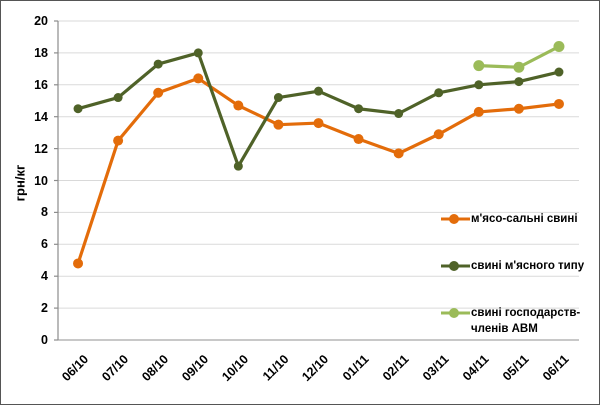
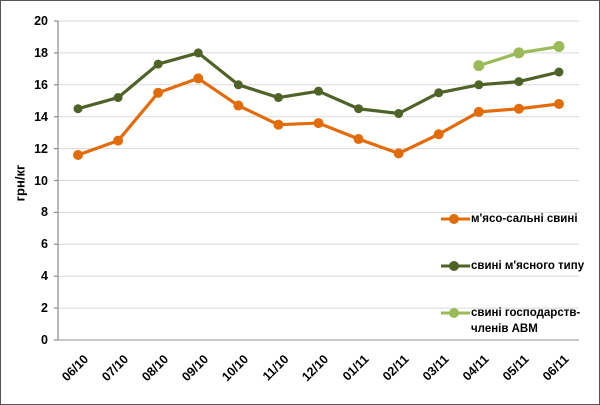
м'ясо-сальні свині/06/10: 4.8 -> 11.6
свині м'ясного типу/10/10: 10.9 -> 16.0
свині господарств-членів АВМ/05/11: 17.1 -> 18.0
